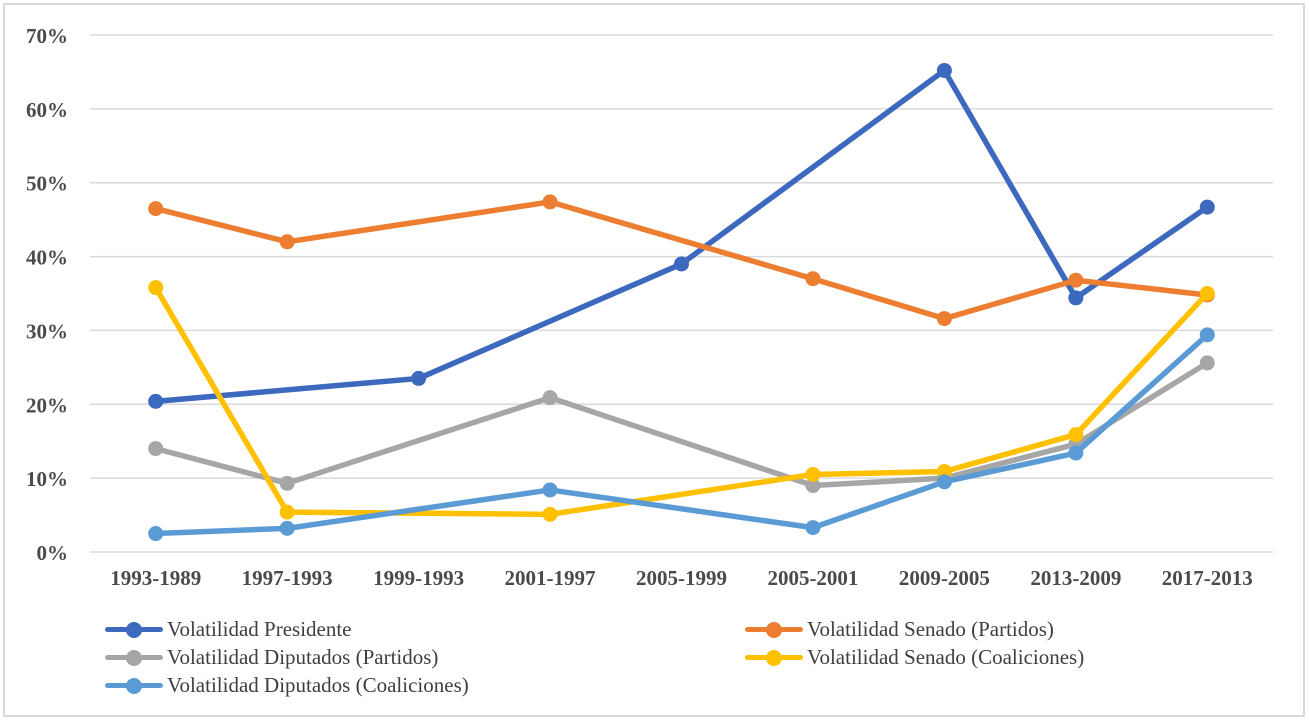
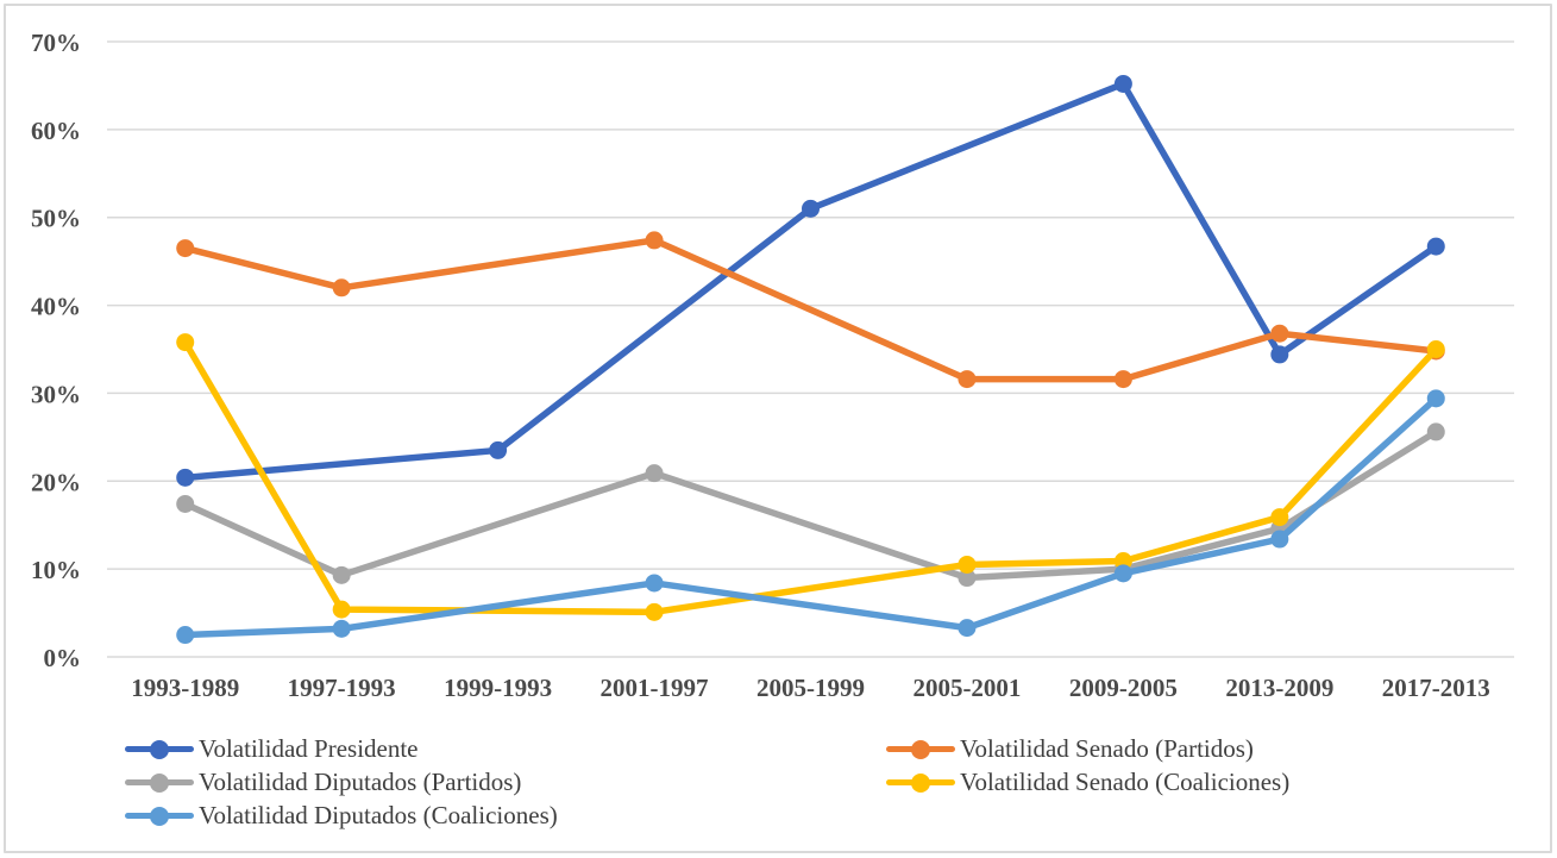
Volatilidad Diputados (Partidos)/1993-1989: 14% -> 17%
Volatilidad Presidente/2005-1999: 39% -> 51%
Volatilidad Senado (Partidos)/2005-2001: 37% -> 32%
